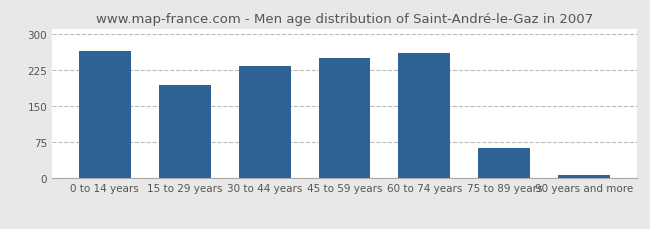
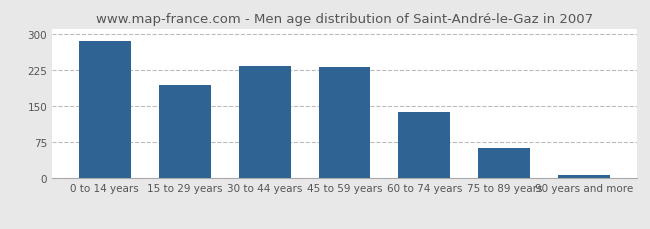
0 to 14 years: 265 -> 284
45 to 59 years: 250 -> 230
60 to 74 years: 260 -> 137
